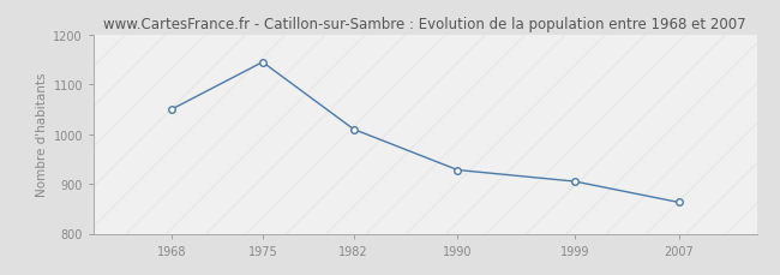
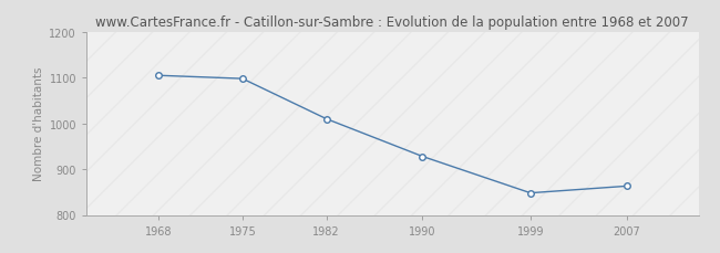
1968: 1050 -> 1105
1975: 1145 -> 1098
1999: 905 -> 848
